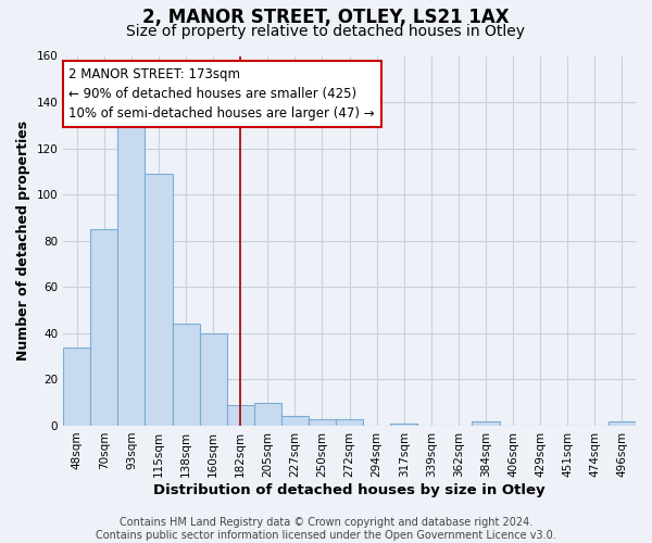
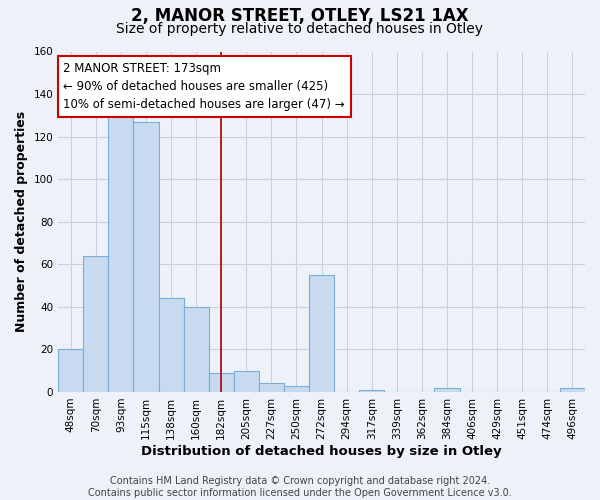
48sqm: 34 -> 20
70sqm: 85 -> 64
115sqm: 109 -> 127
272sqm: 3 -> 55
